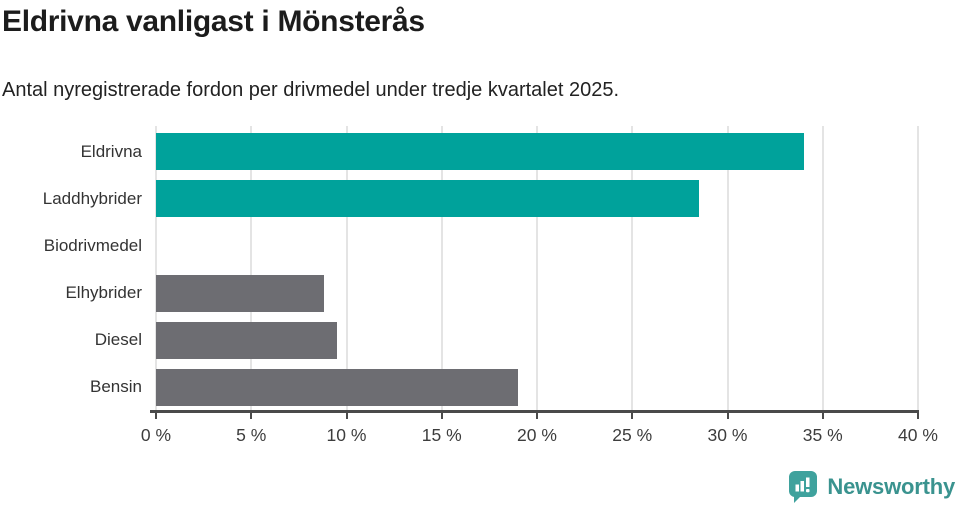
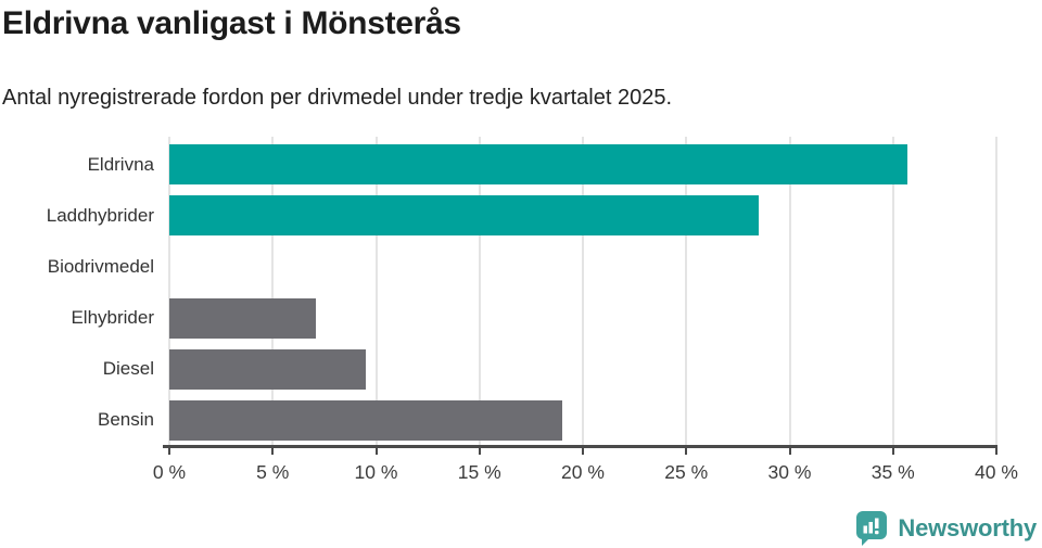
Eldrivna: 34.0% -> 35.7%
Elhybrider: 8.8% -> 7.1%
